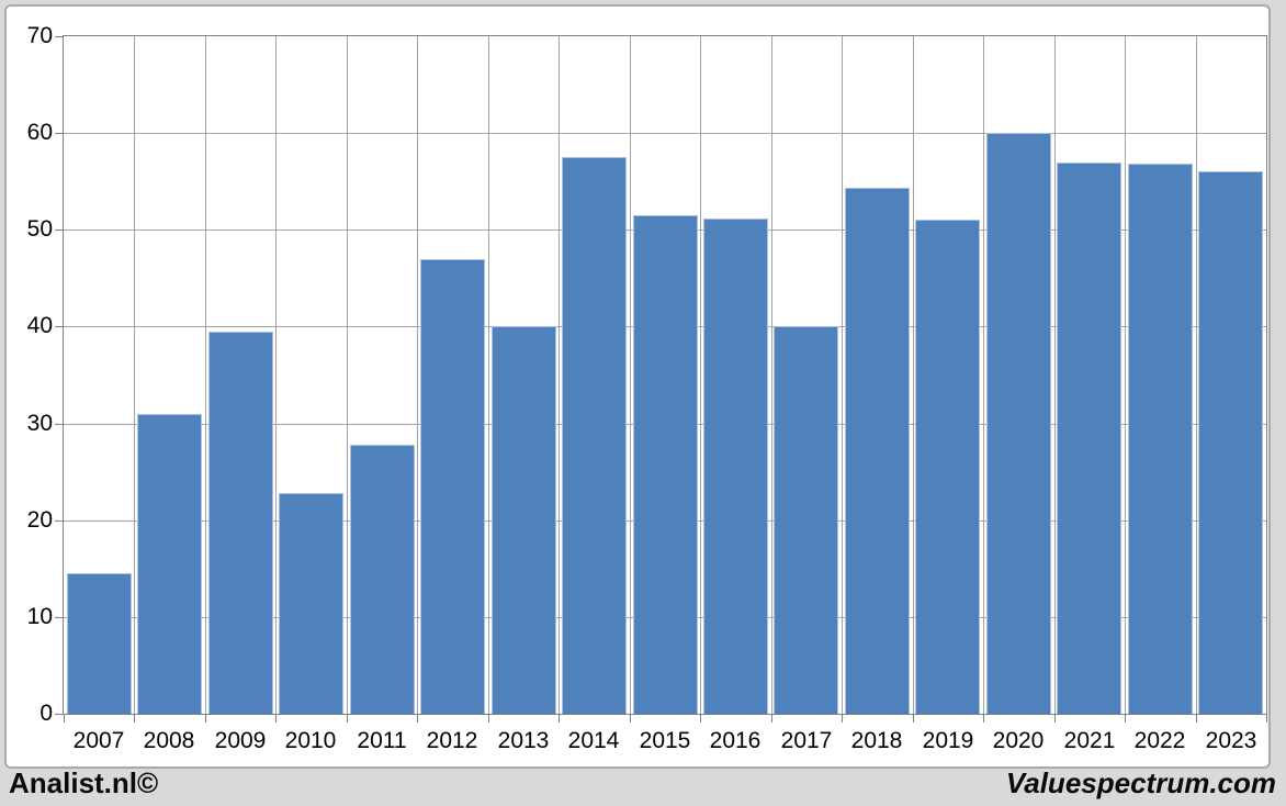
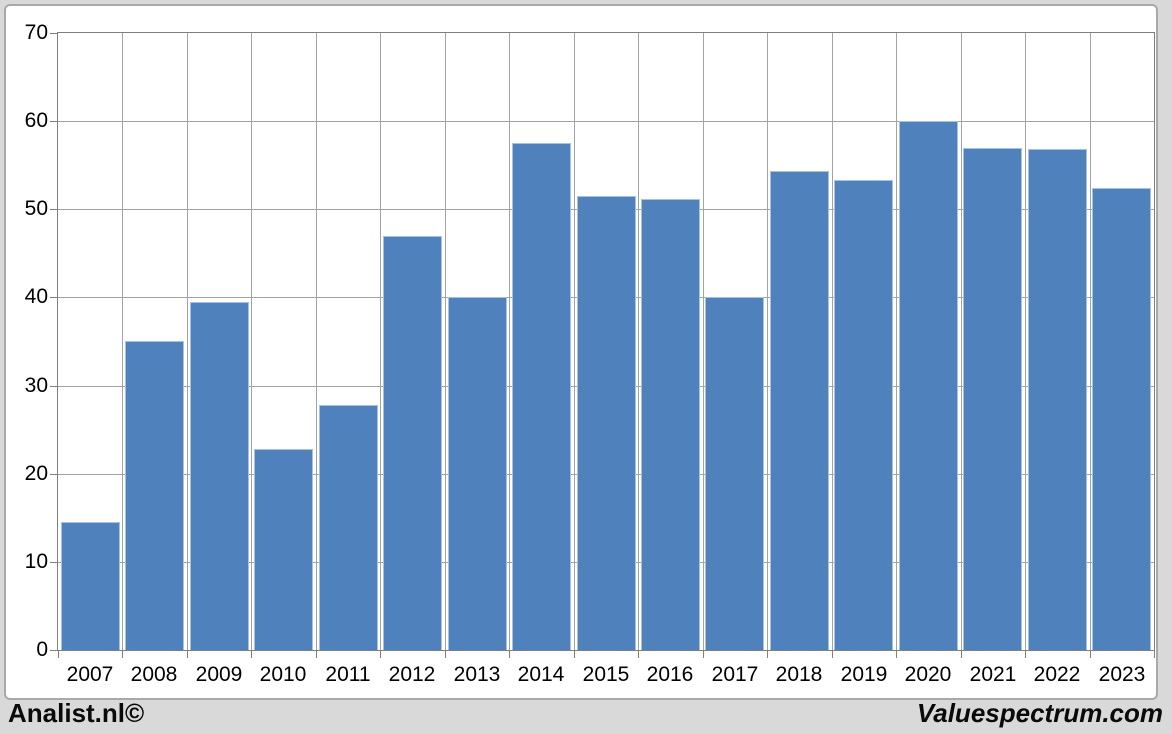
2008: 31 -> 35
2019: 51 -> 53
2023: 56 -> 52
